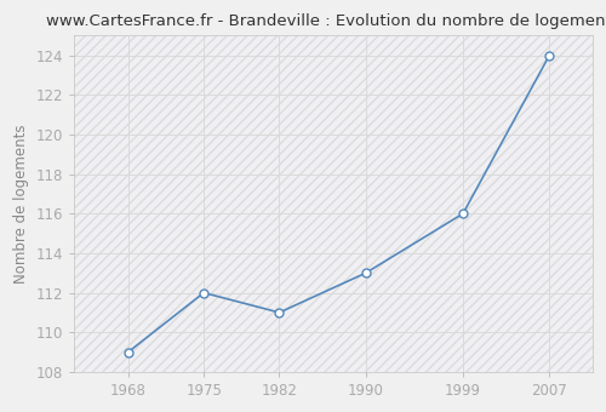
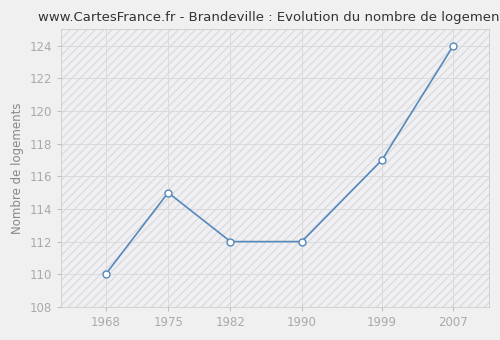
1968: 109 -> 110
1975: 112 -> 115
1982: 111 -> 112
1990: 113 -> 112
1999: 116 -> 117
